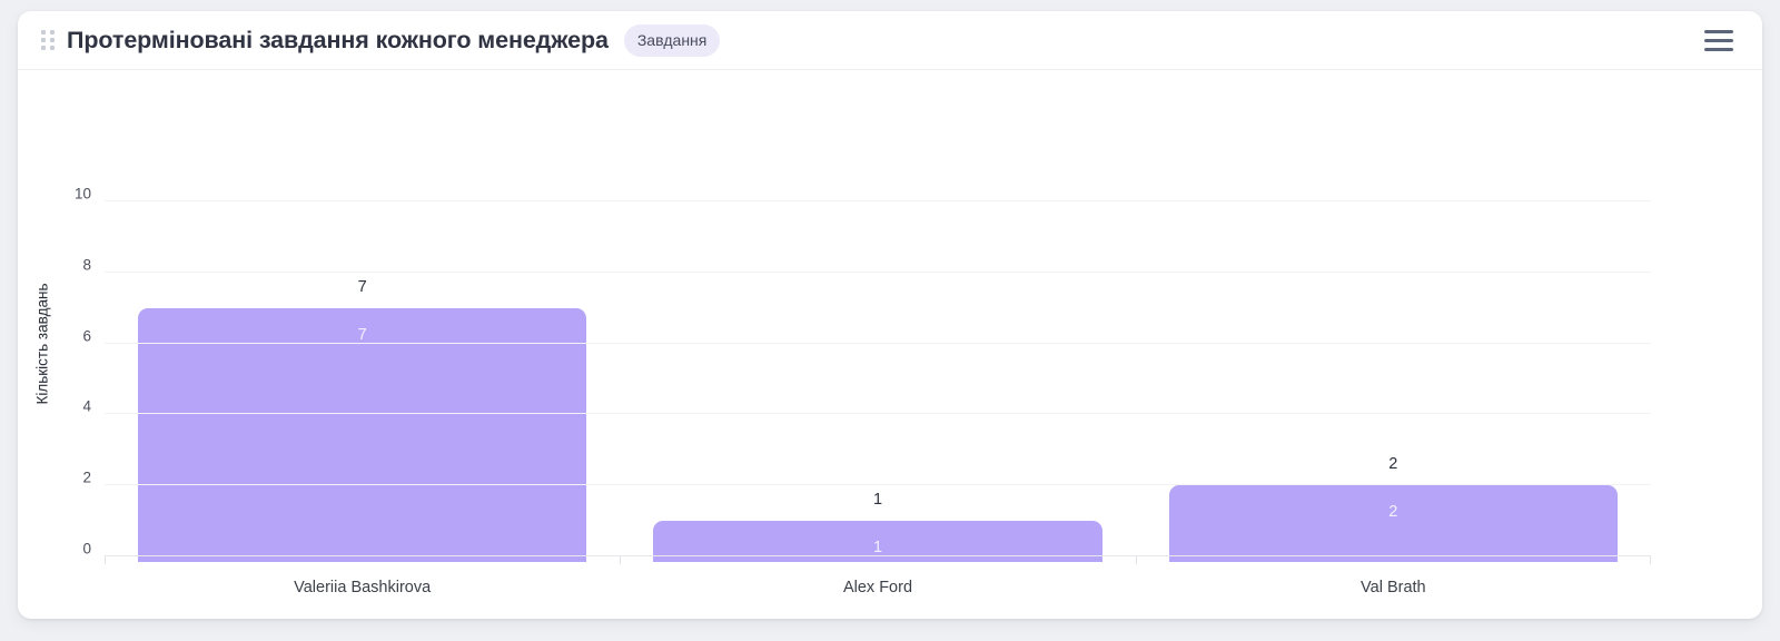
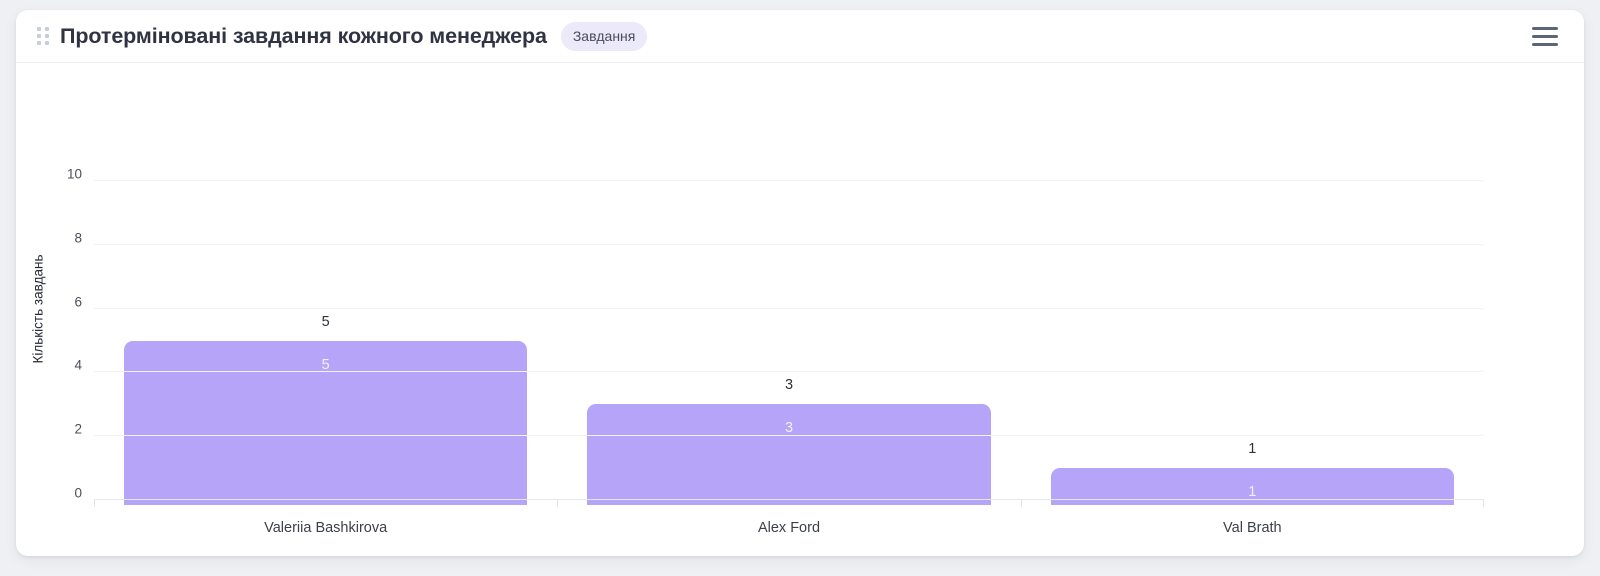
Valeriia Bashkirova: 7 -> 5
Alex Ford: 1 -> 3
Val Brath: 2 -> 1
